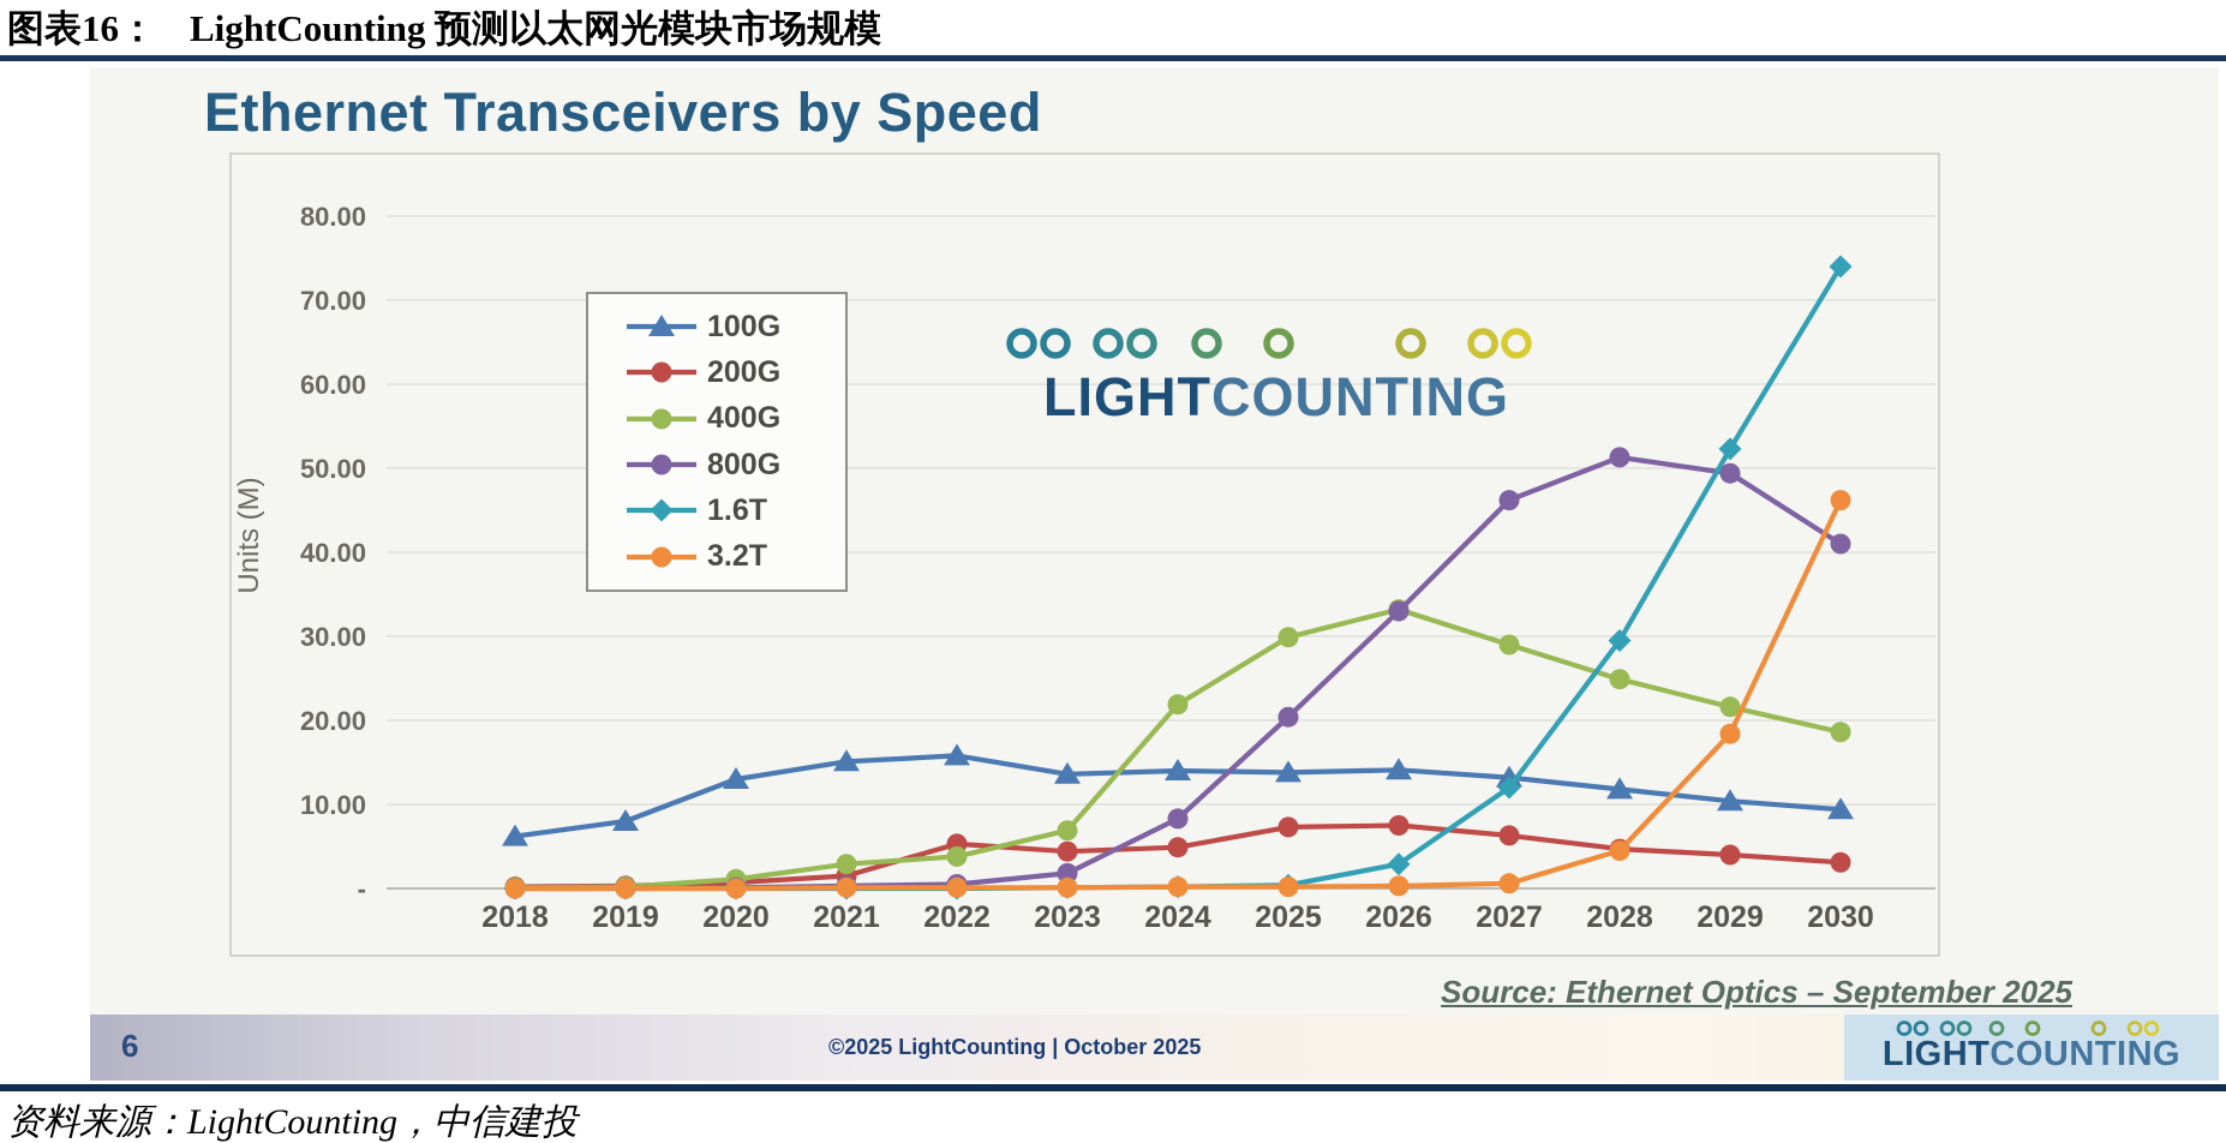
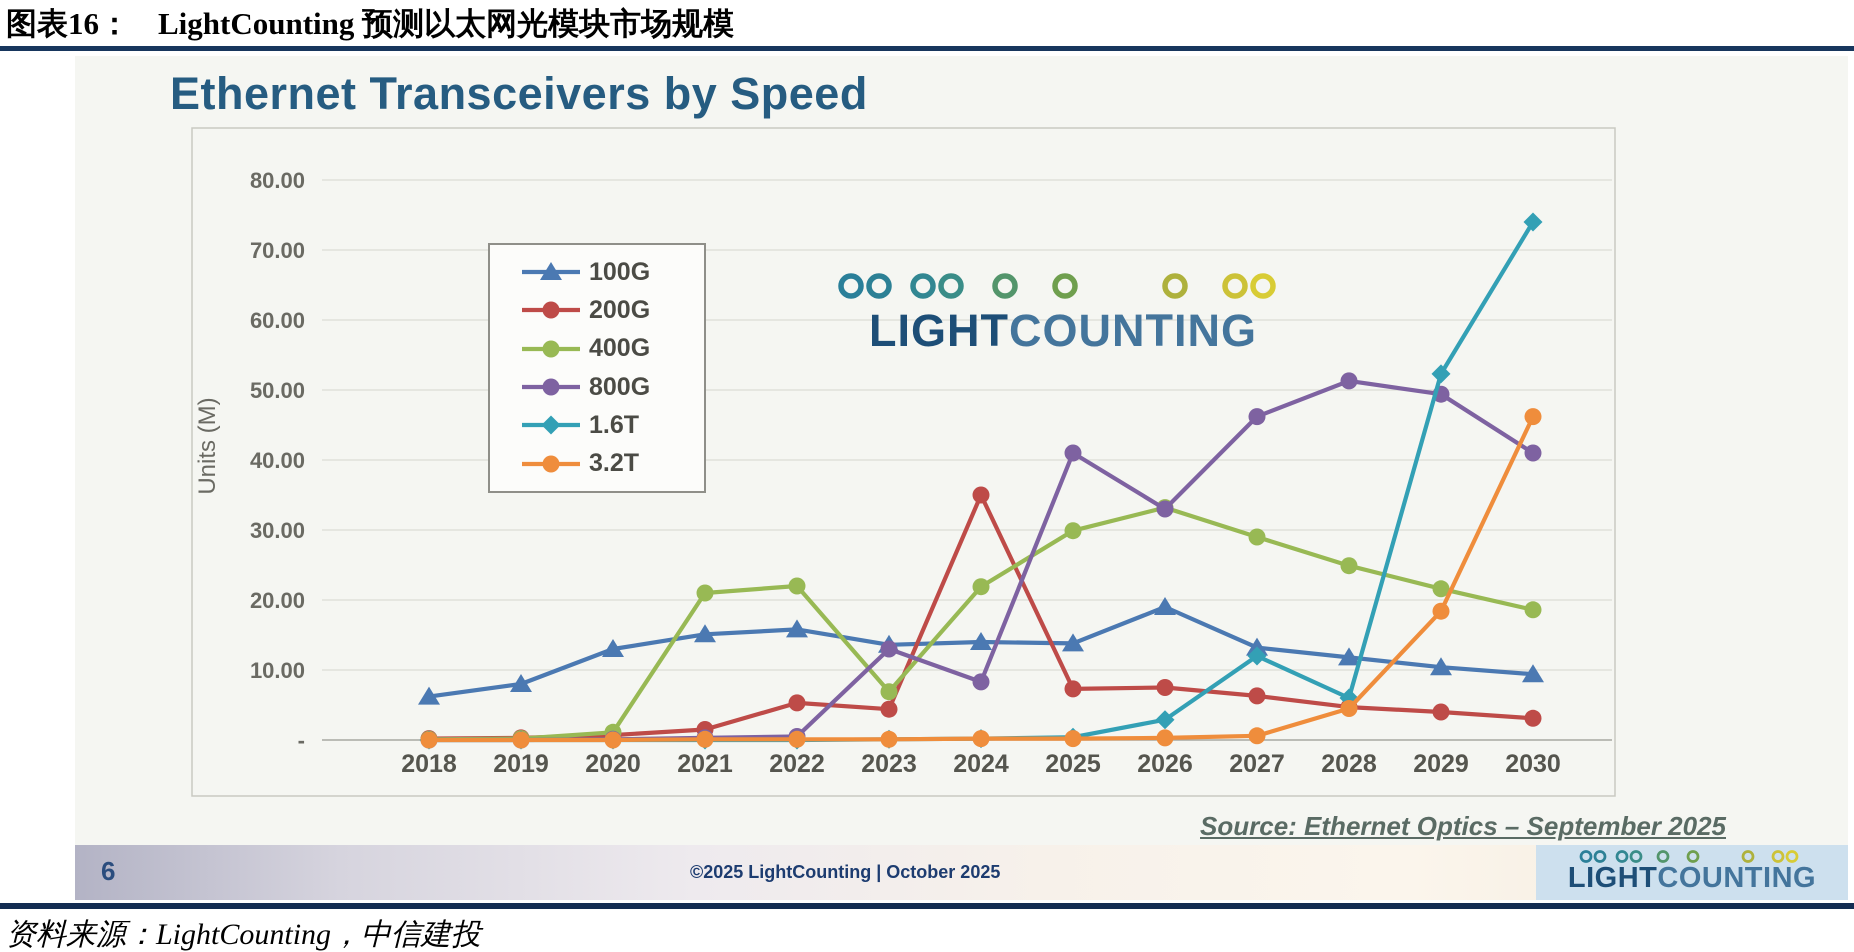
400G/2021: 3 -> 21
400G/2022: 4 -> 22
800G/2023: 2 -> 13
200G/2024: 5 -> 35
800G/2025: 20 -> 41
100G/2026: 14 -> 19
1.6T/2028: 30 -> 6
